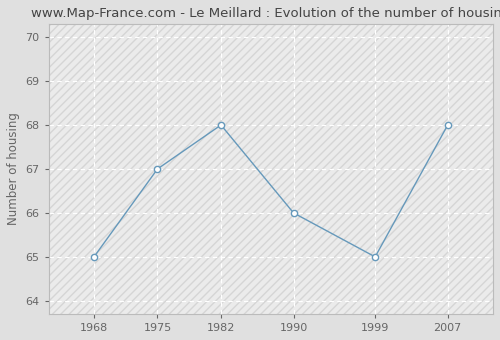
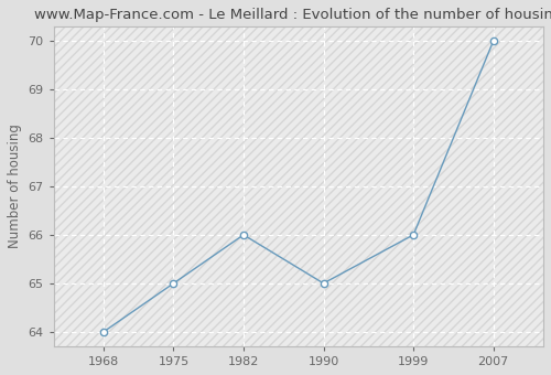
1968: 65 -> 64
1975: 67 -> 65
1982: 68 -> 66
1990: 66 -> 65
1999: 65 -> 66
2007: 68 -> 70
